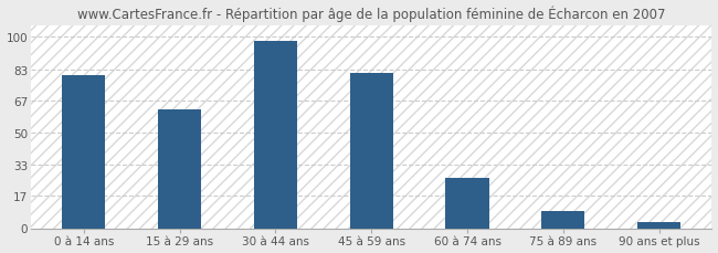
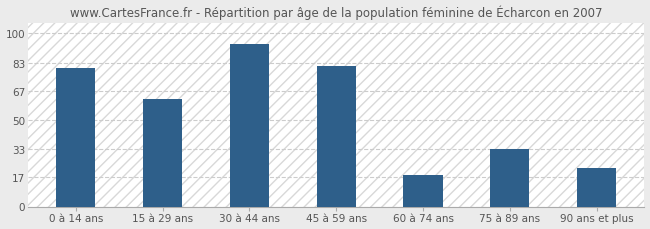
30 à 44 ans: 98 -> 94
60 à 74 ans: 26 -> 18
75 à 89 ans: 9 -> 33
90 ans et plus: 3 -> 22
